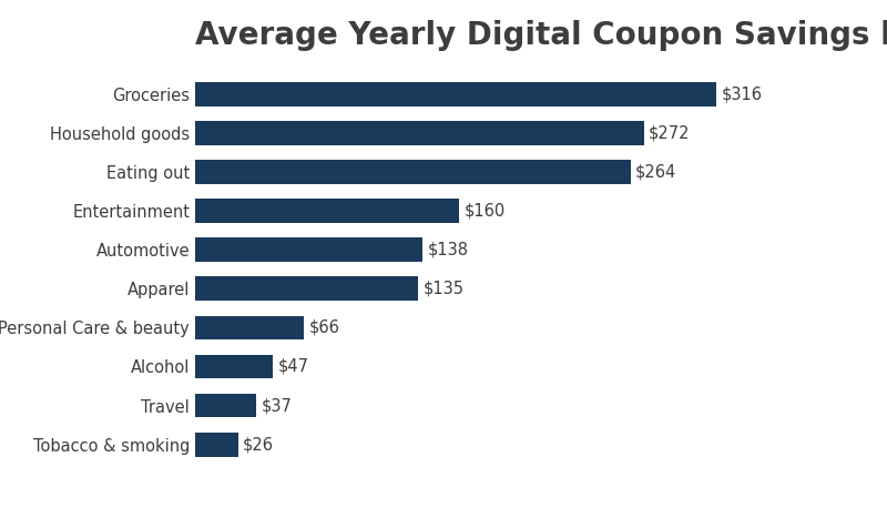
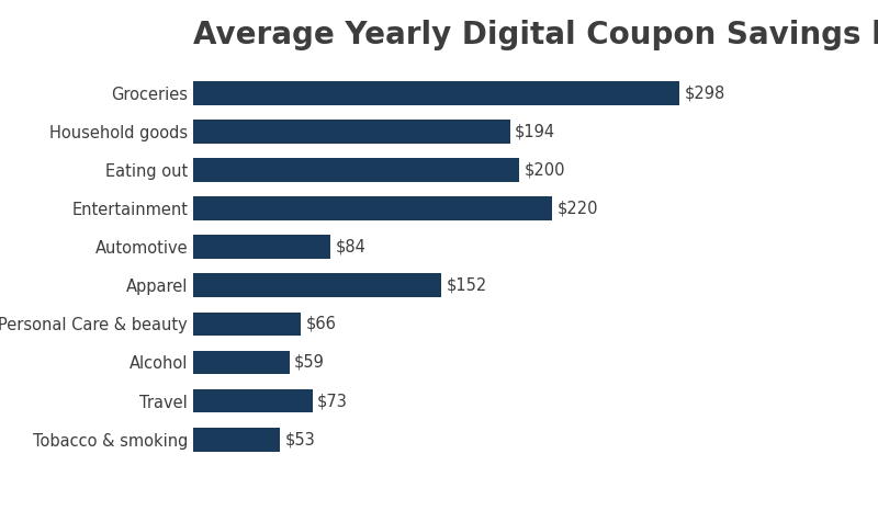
Groceries: $316 -> $298
Household goods: $272 -> $194
Eating out: $264 -> $200
Entertainment: $160 -> $220
Automotive: $138 -> $84
Apparel: $135 -> $152
Alcohol: $47 -> $59
Travel: $37 -> $73
Tobacco & smoking: $26 -> $53
